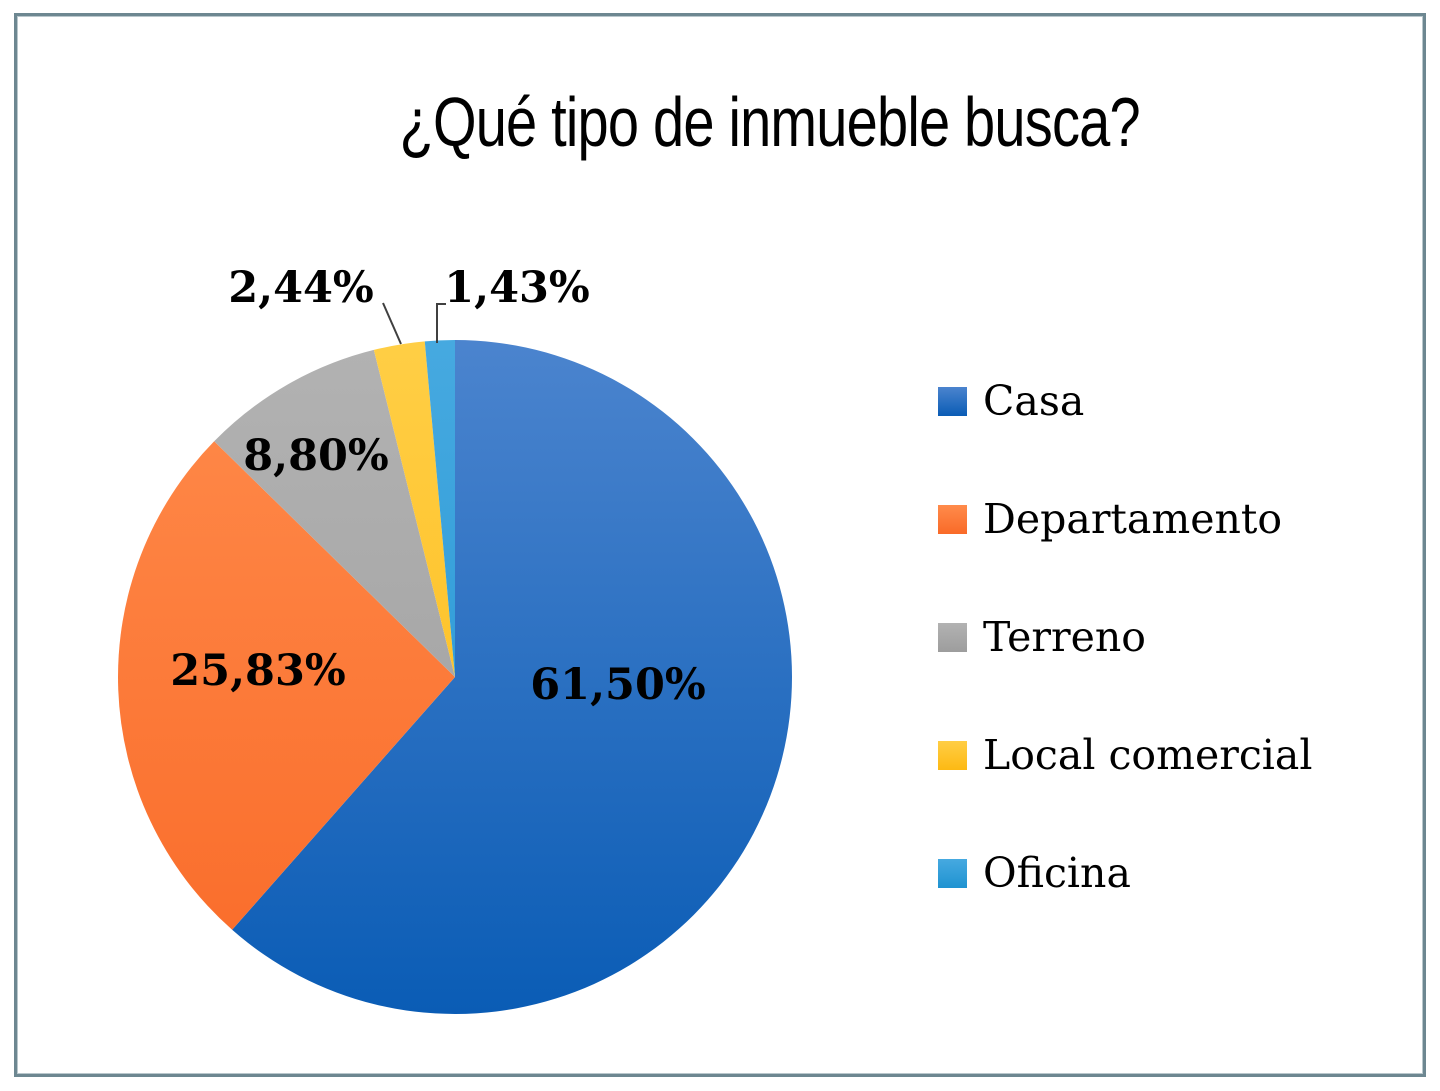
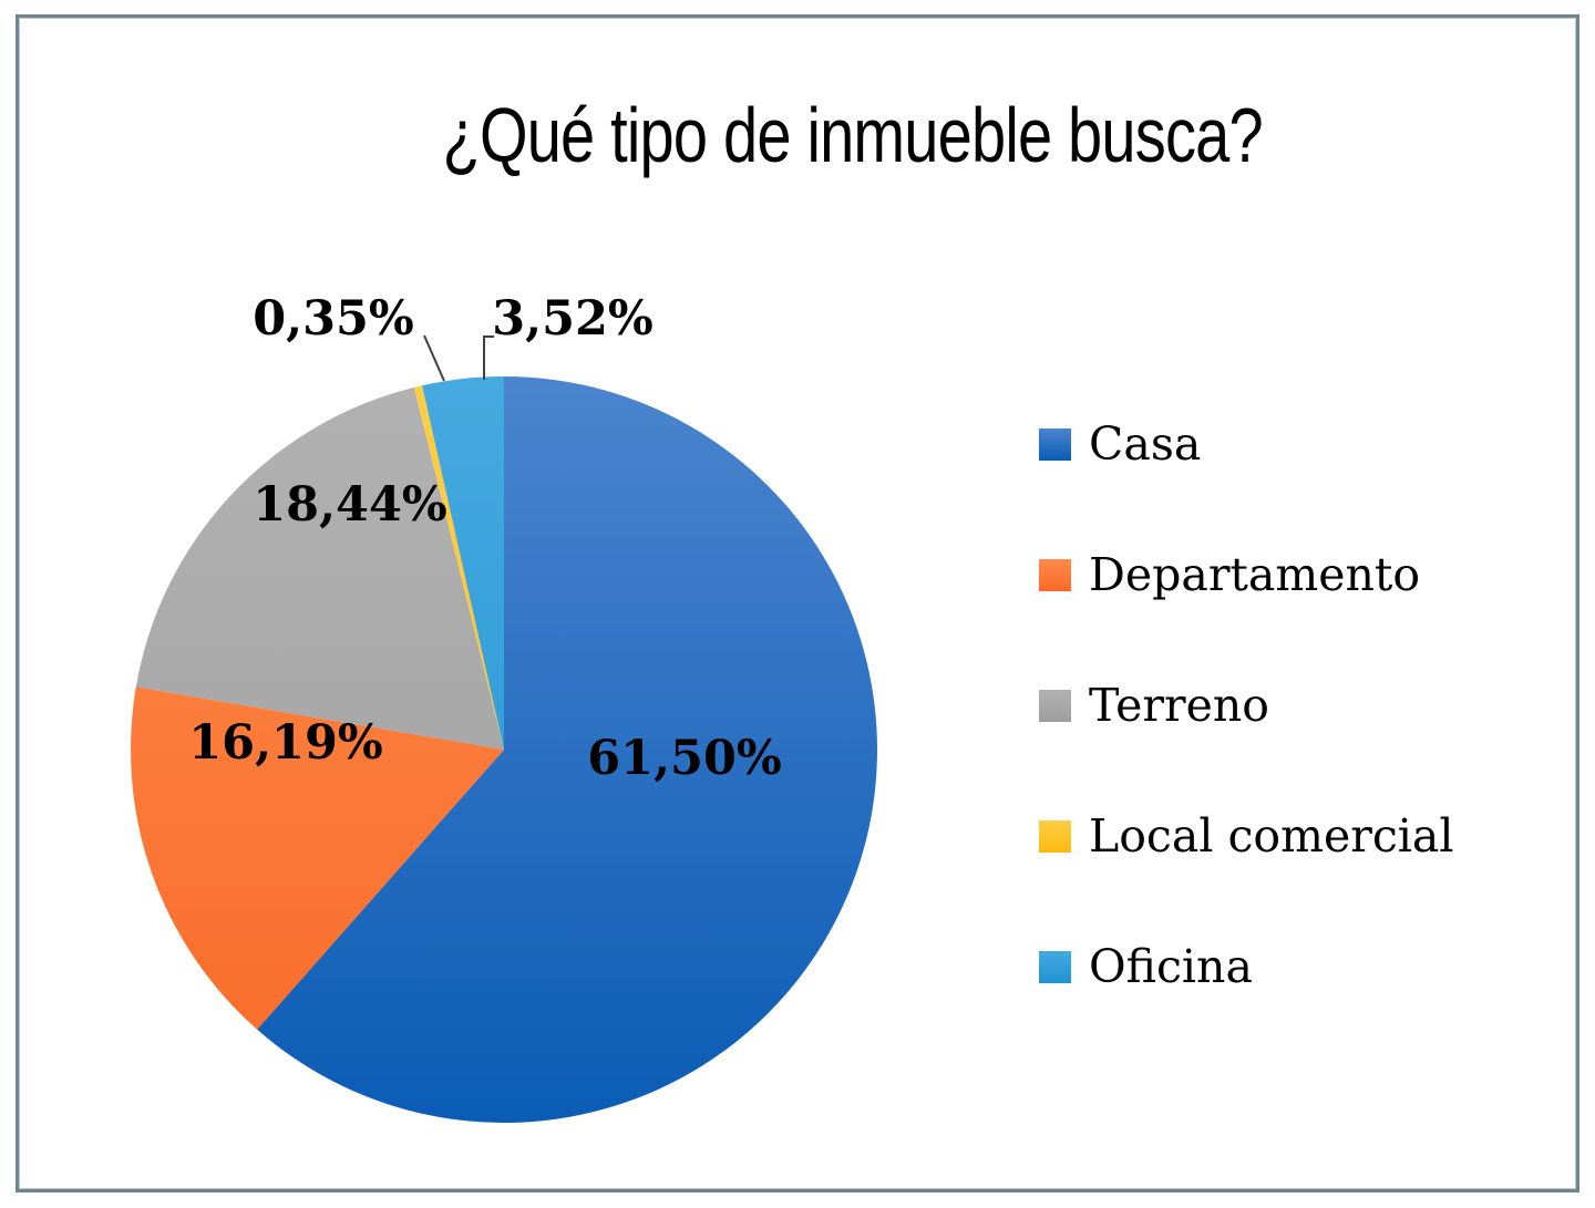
Departamento: 25,83% -> 16,19%
Terreno: 8,80% -> 18,44%
Local comercial: 2,44% -> 0,35%
Oficina: 1,43% -> 3,52%
